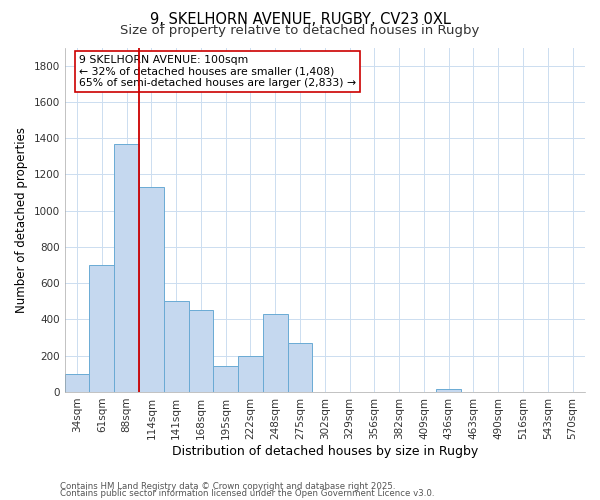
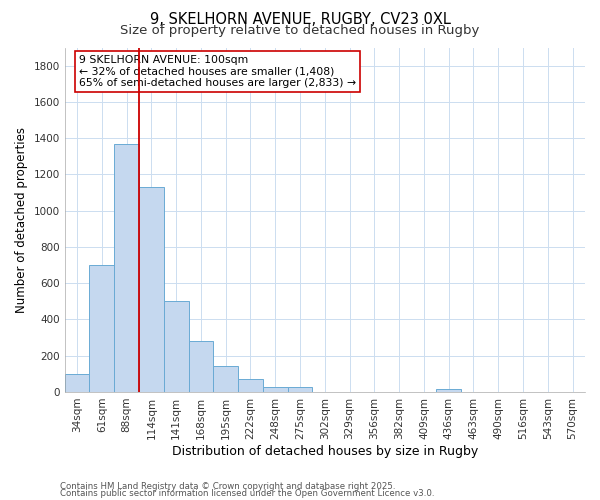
168sqm: 450 -> 280
222sqm: 200 -> 70
248sqm: 430 -> 30
275sqm: 270 -> 30
